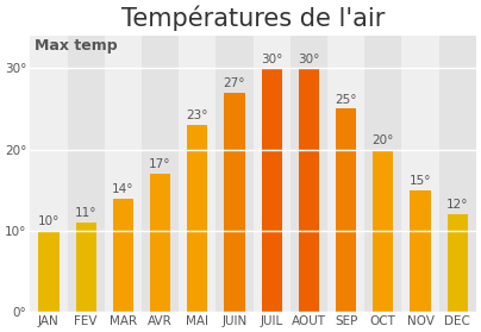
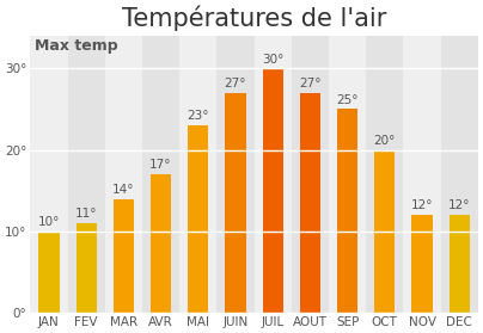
AOUT: 30° -> 27°
NOV: 15° -> 12°
